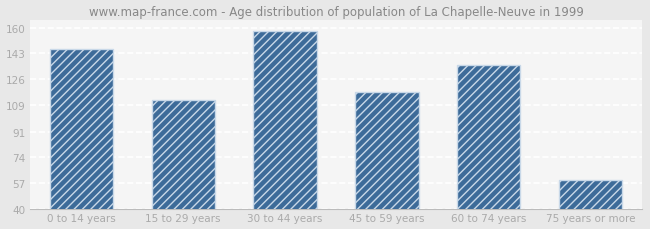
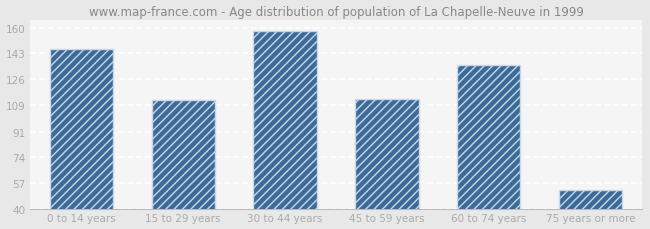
45 to 59 years: 117 -> 113
75 years or more: 59 -> 52
